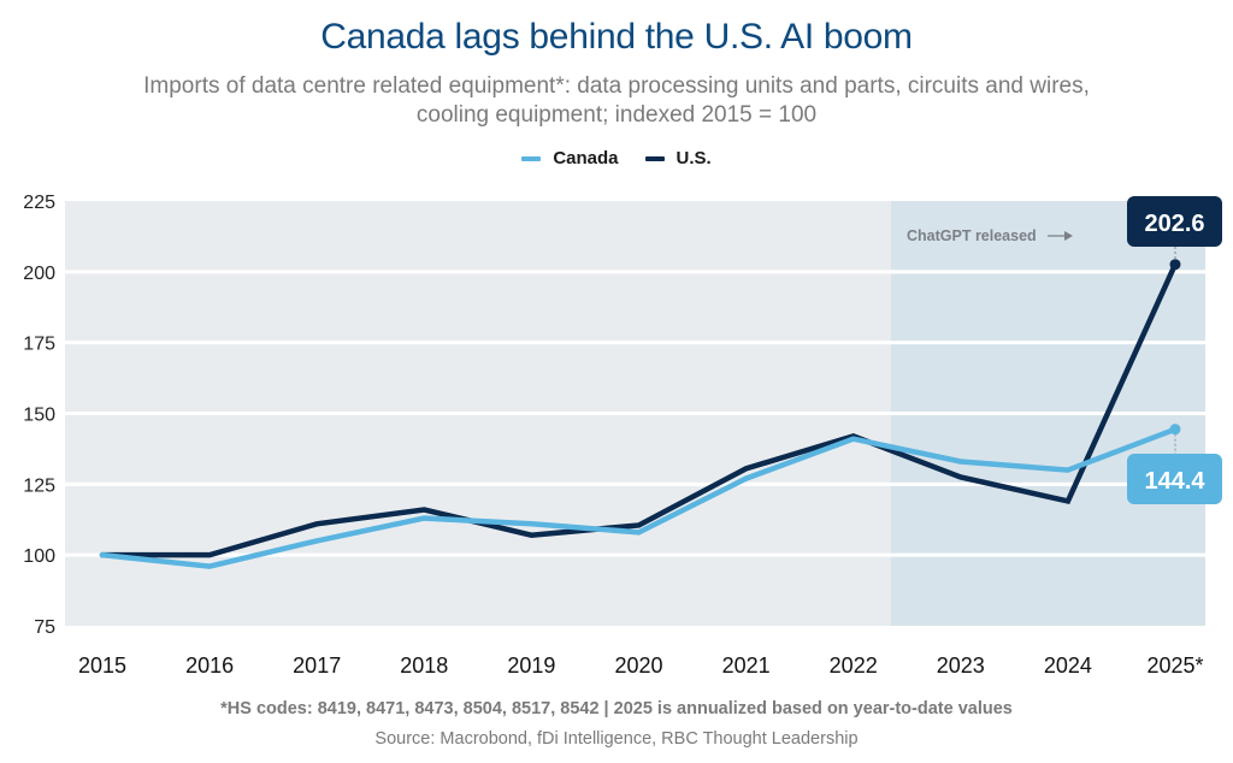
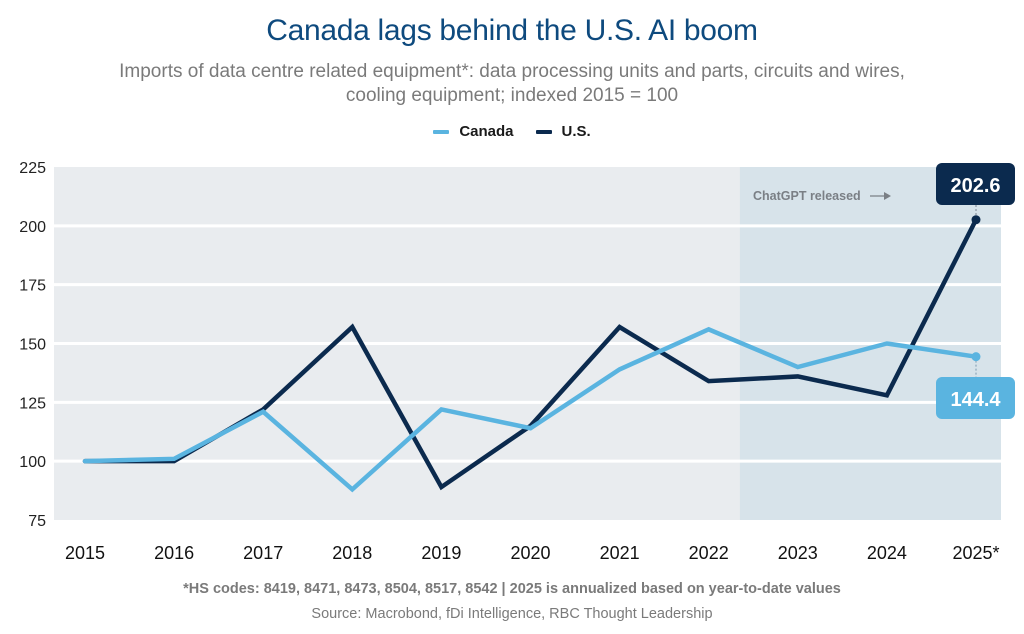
Canada/2016: 96 -> 101
Canada/2017: 105 -> 121
U.S./2017: 111 -> 122
Canada/2018: 113 -> 88
U.S./2018: 116 -> 157
Canada/2019: 111 -> 122
U.S./2019: 107 -> 89
Canada/2020: 108 -> 114
U.S./2020: 110 -> 115
Canada/2021: 127 -> 139
U.S./2021: 130 -> 157
Canada/2022: 141 -> 156
U.S./2022: 142 -> 134
Canada/2023: 133 -> 140
U.S./2023: 128 -> 136
Canada/2024: 130 -> 150
U.S./2024: 119 -> 128
